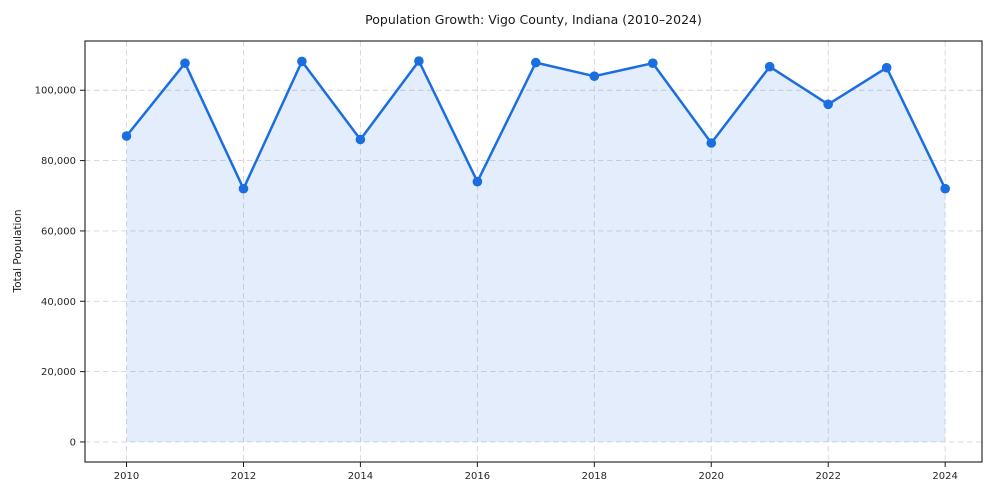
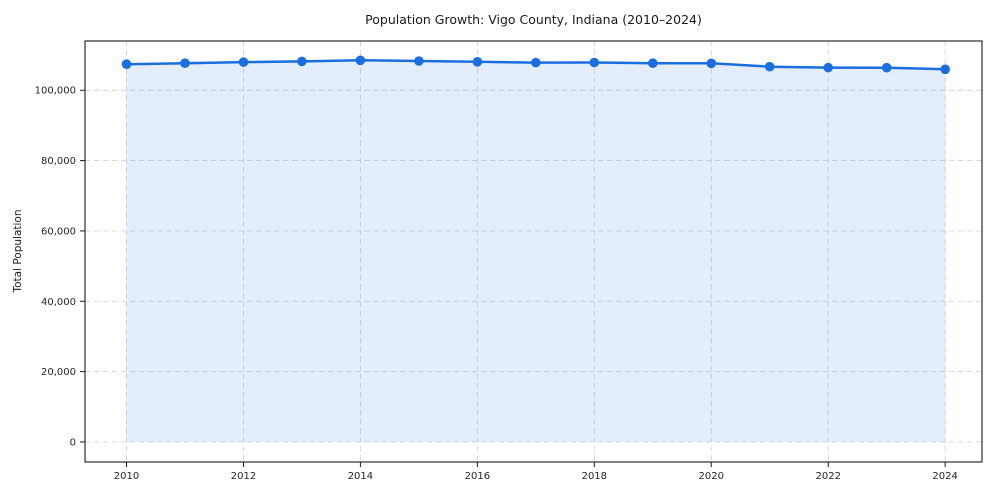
2010: 87000 -> 107000
2012: 72000 -> 108000
2014: 86000 -> 108000
2016: 74000 -> 108000
2018: 104000 -> 108000
2020: 85000 -> 108000
2022: 96000 -> 106000
2024: 72000 -> 106000
